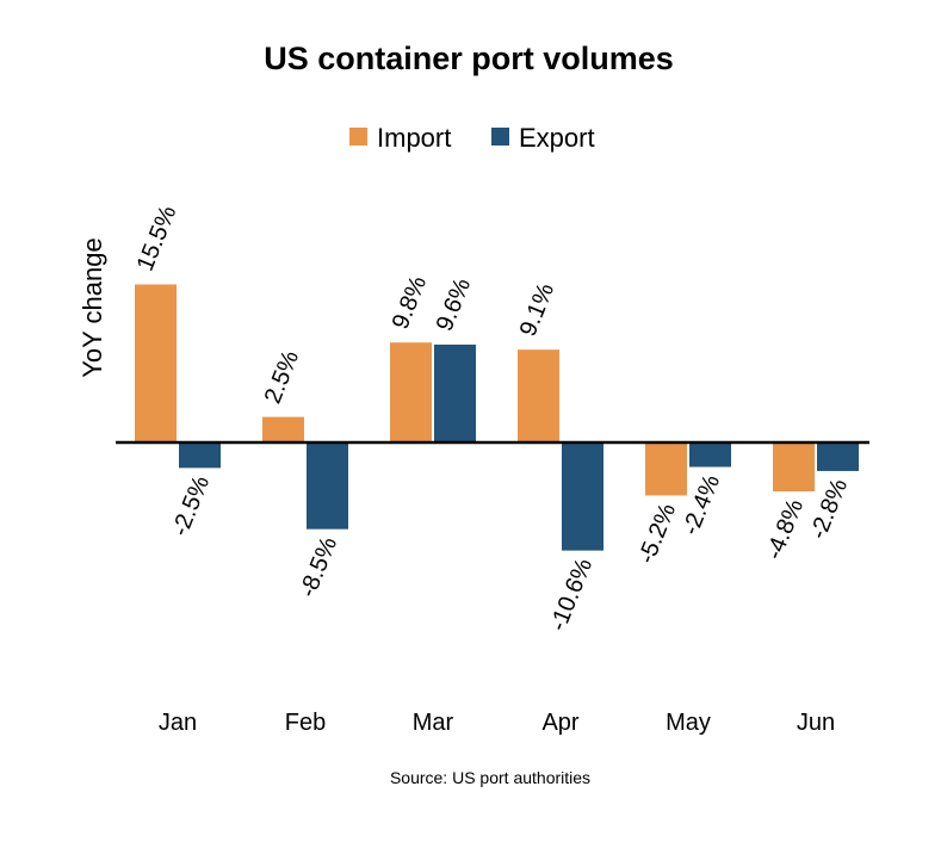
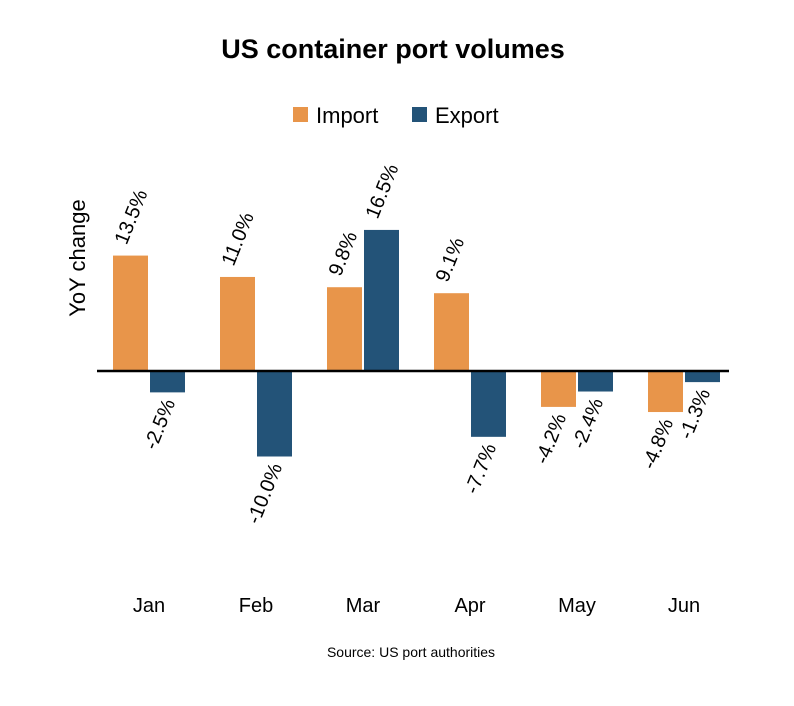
Import/Jan: 15.5% -> 13.5%
Import/Feb: 2.5% -> 11.0%
Export/Feb: -8.5% -> -10.0%
Export/Mar: 9.6% -> 16.5%
Export/Apr: -10.6% -> -7.7%
Import/May: -5.2% -> -4.2%
Export/Jun: -2.8% -> -1.3%
